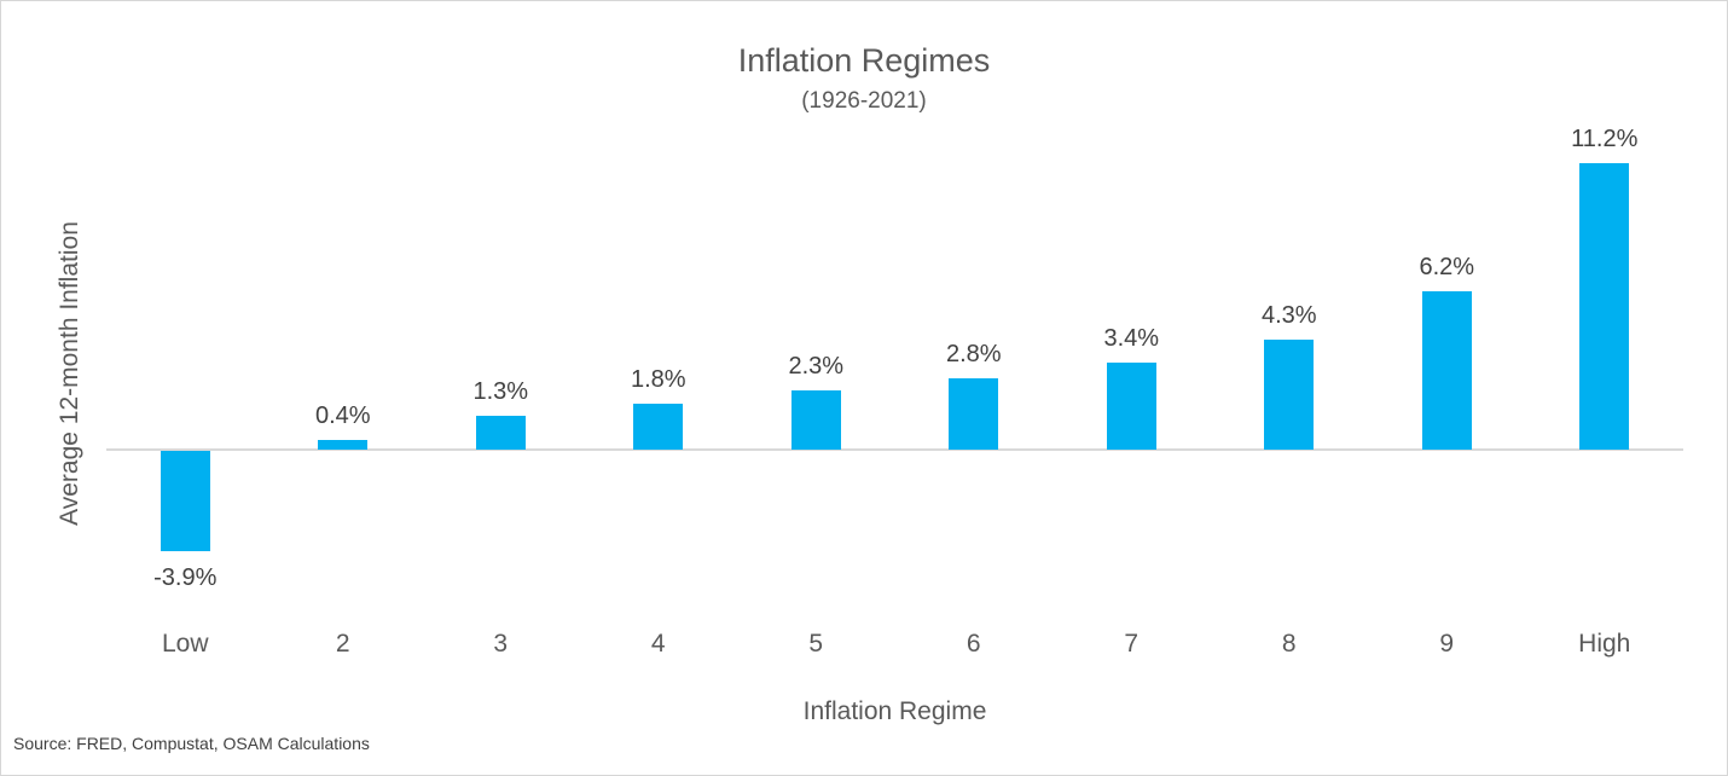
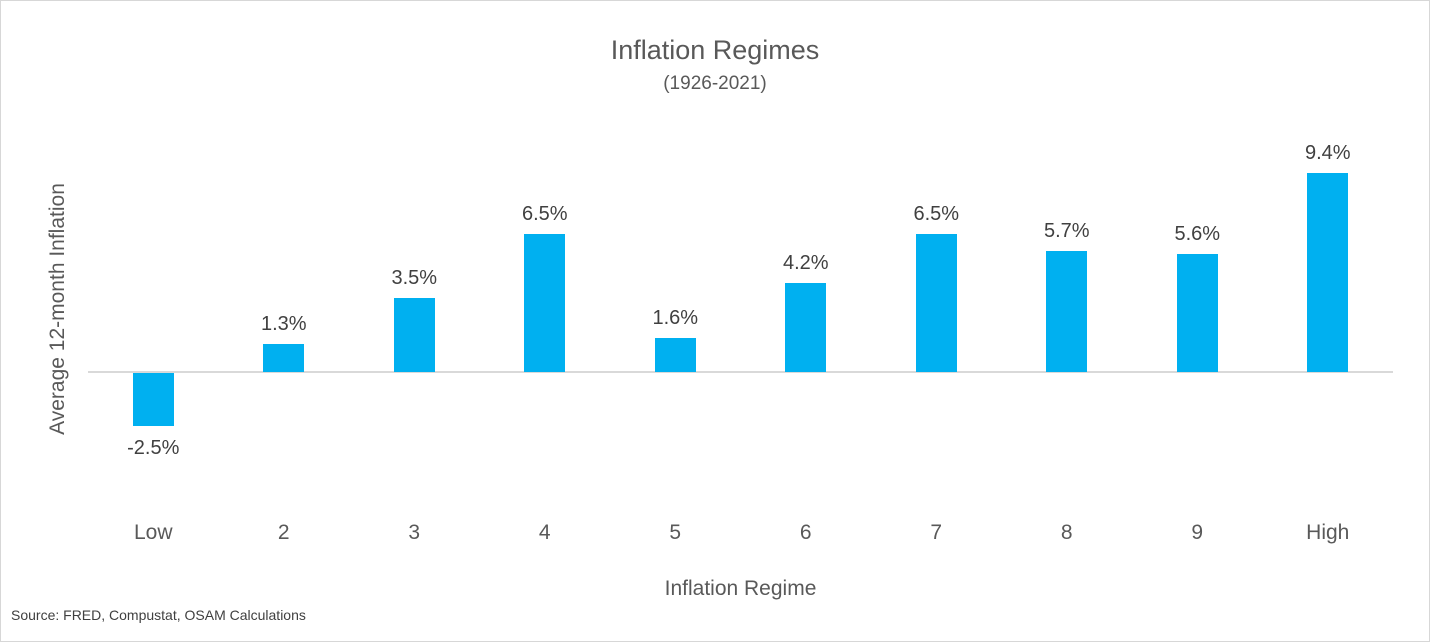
Low: -3.9% -> -2.5%
2: 0.4% -> 1.3%
3: 1.3% -> 3.5%
4: 1.8% -> 6.5%
5: 2.3% -> 1.6%
6: 2.8% -> 4.2%
7: 3.4% -> 6.5%
8: 4.3% -> 5.7%
9: 6.2% -> 5.6%
High: 11.2% -> 9.4%
